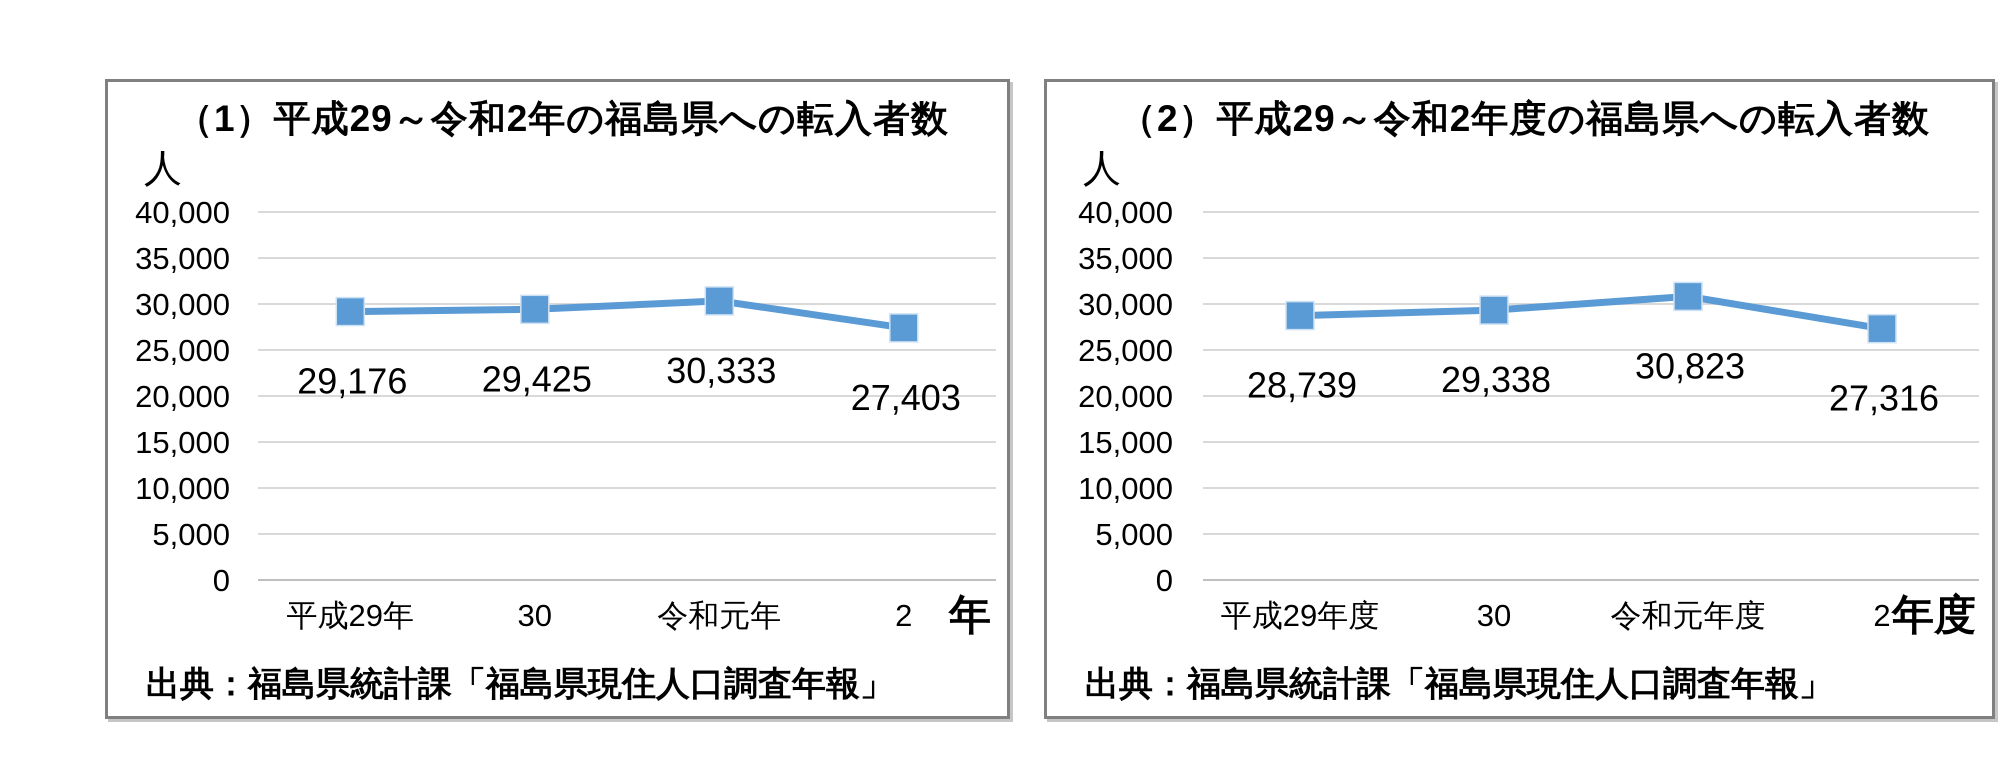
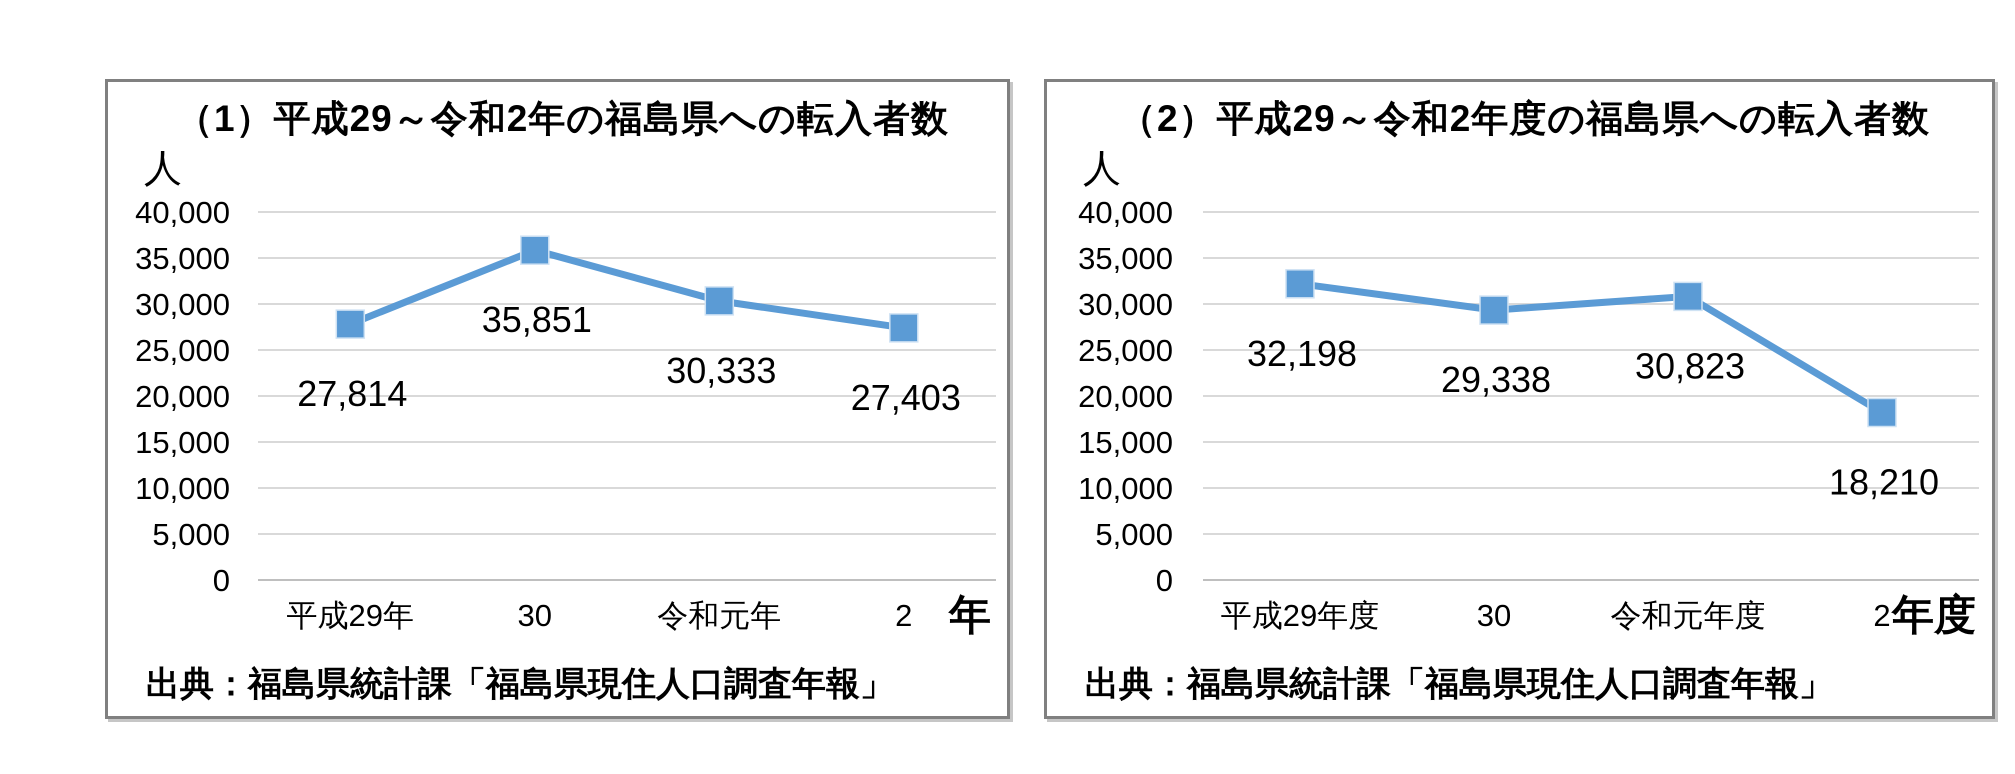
（1）平成29～令和2年の福島県への転入者数/平成29年: 29,176 -> 27,814
（1）平成29～令和2年の福島県への転入者数/30: 29,425 -> 35,851
（2）平成29～令和2年度の福島県への転入者数/平成29年度: 28,739 -> 32,198
（2）平成29～令和2年度の福島県への転入者数/2: 27,316 -> 18,210
